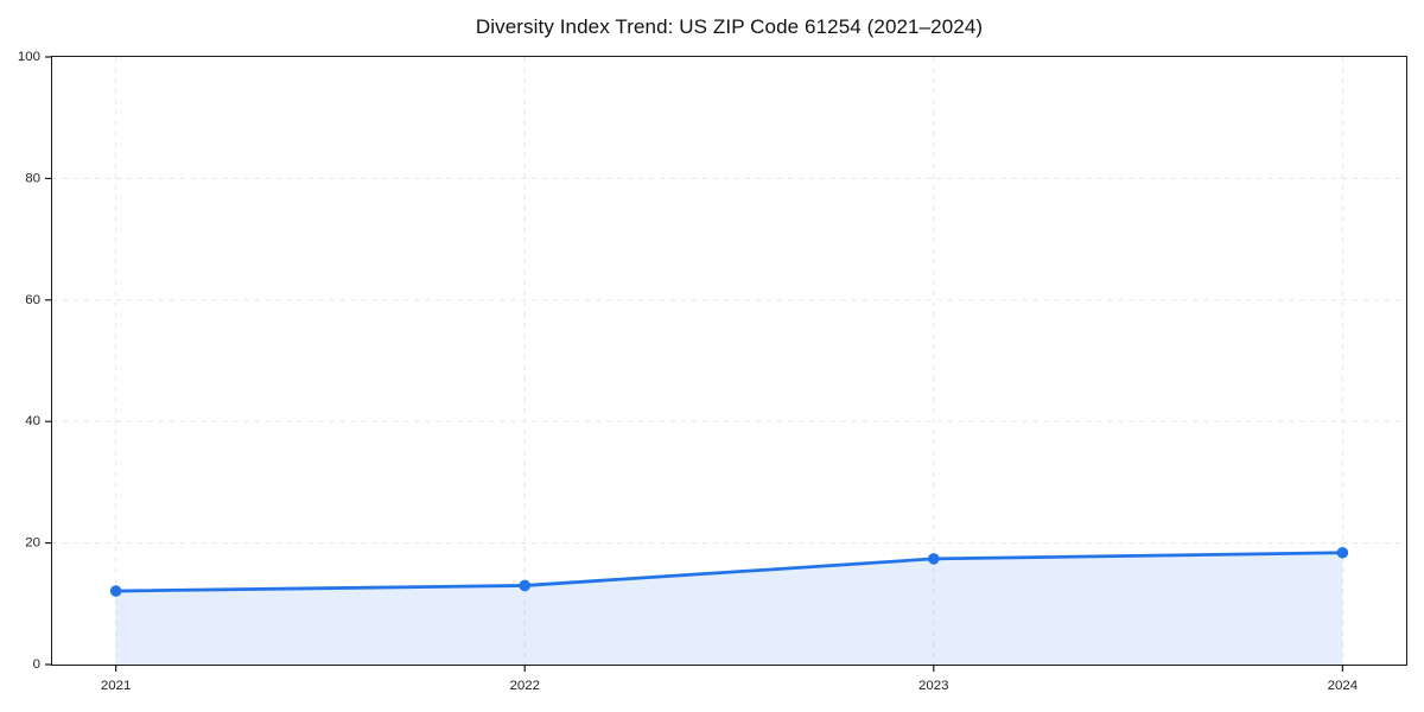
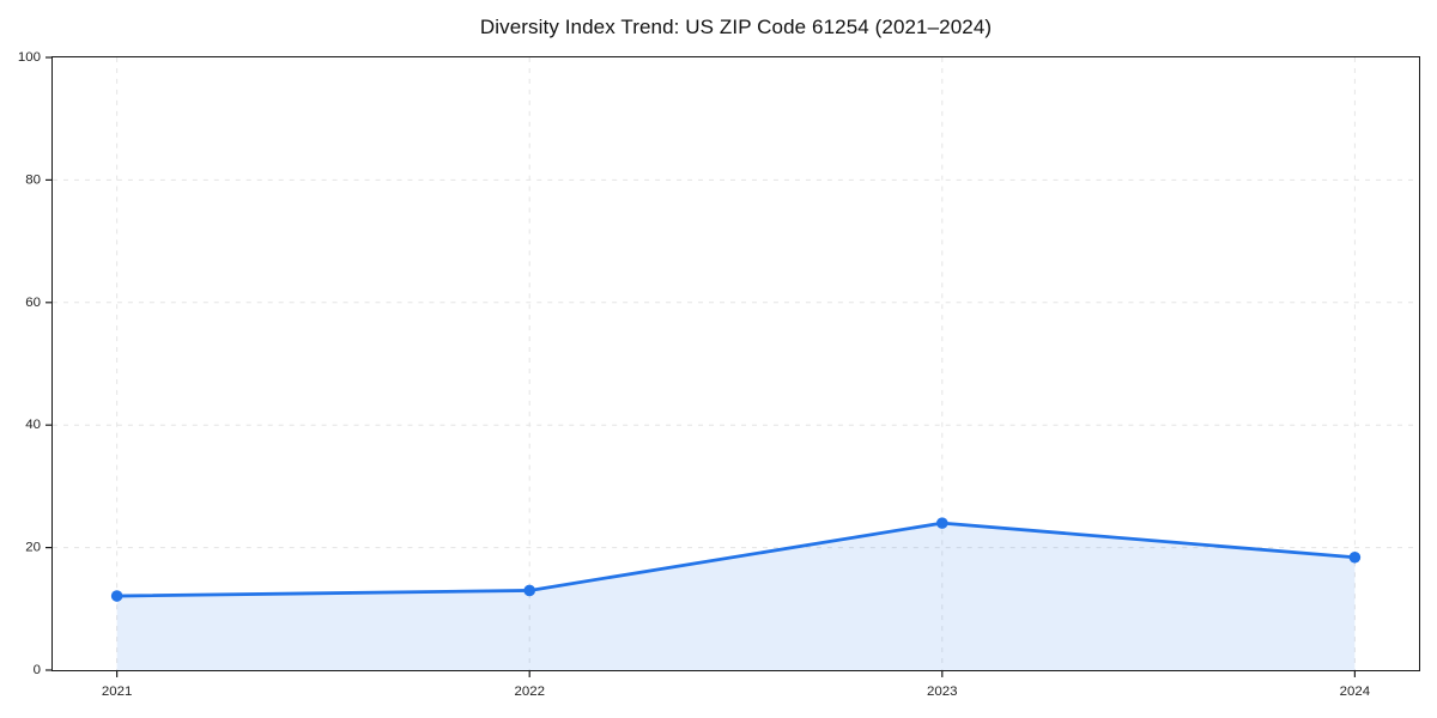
2023: 17 -> 24
